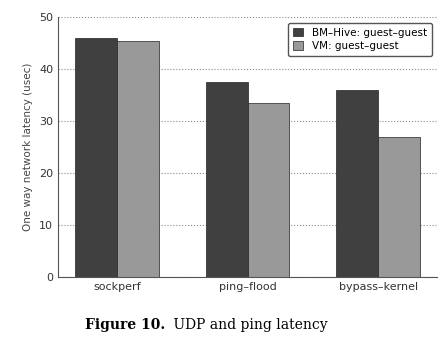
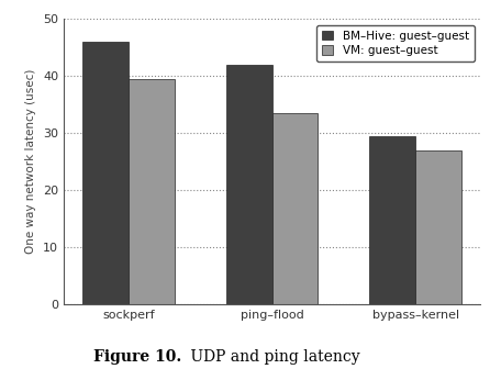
VM: guest–guest/sockperf: 45.5 -> 39.4
BM–Hive: guest–guest/ping–flood: 37.5 -> 42.0
BM–Hive: guest–guest/bypass–kernel: 36.0 -> 29.4
